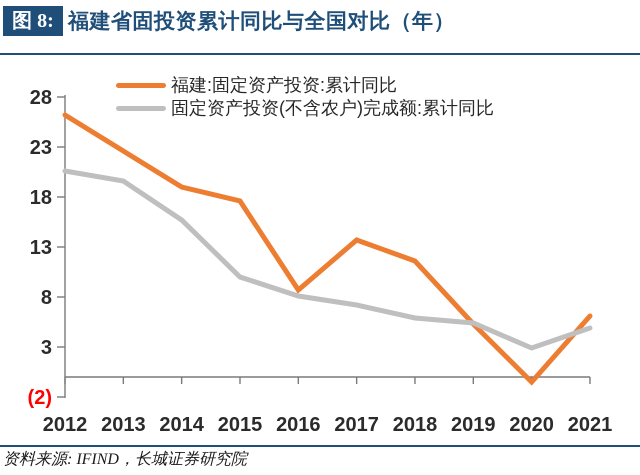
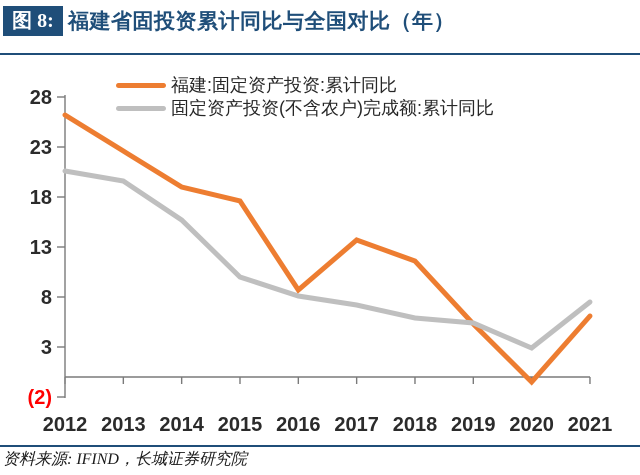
固定资产投资(不含农户)完成额:累计同比/2021: 4.9 -> 7.5
